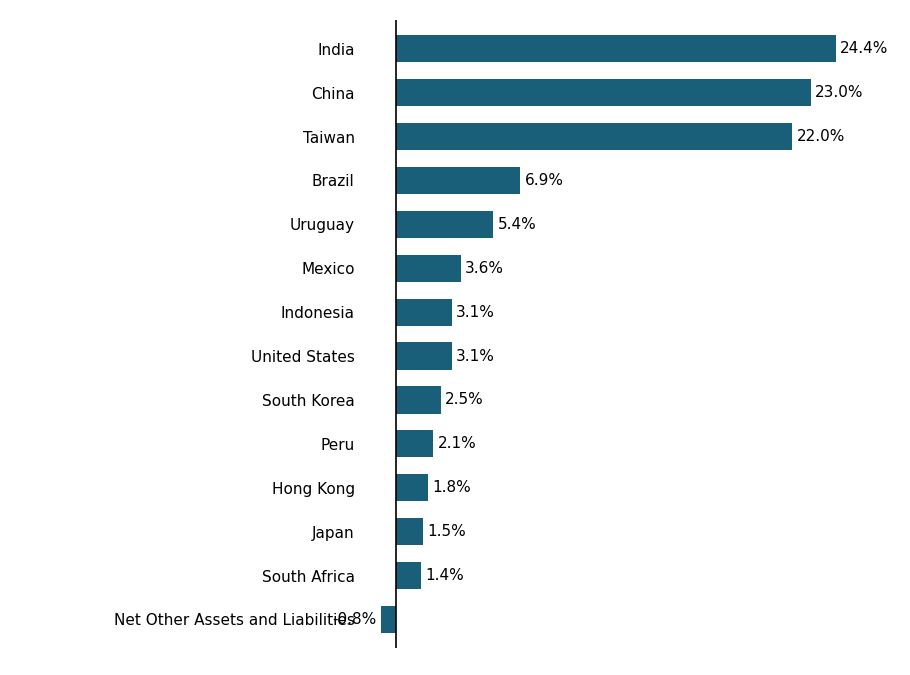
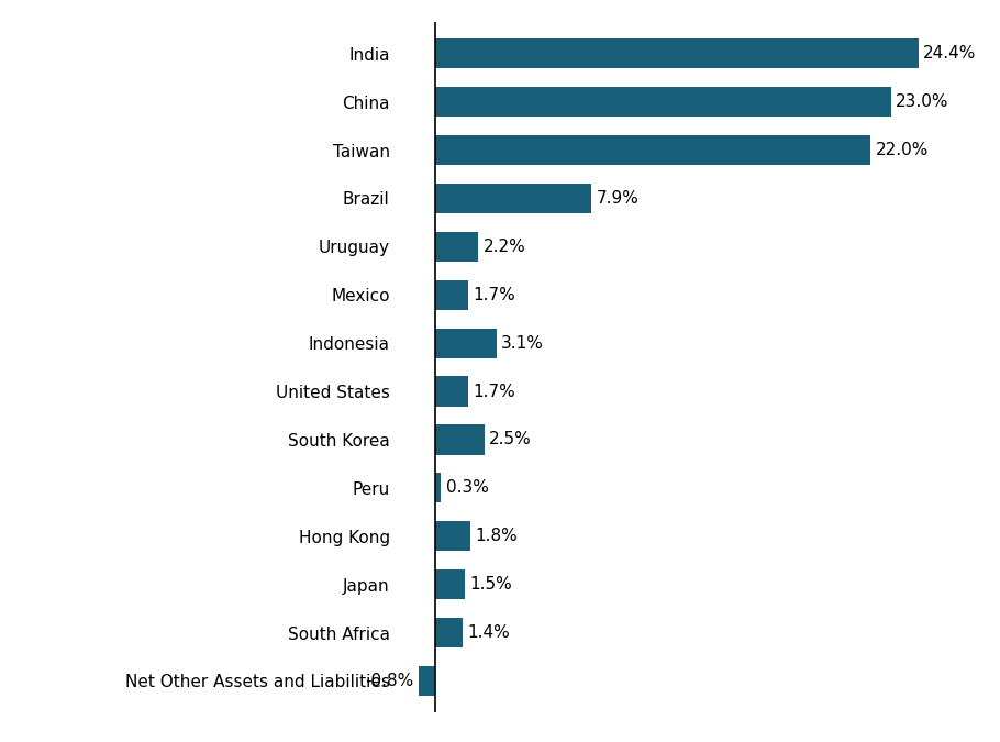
Brazil: 6.9% -> 7.9%
Uruguay: 5.4% -> 2.2%
Mexico: 3.6% -> 1.7%
United States: 3.1% -> 1.7%
Peru: 2.1% -> 0.3%
